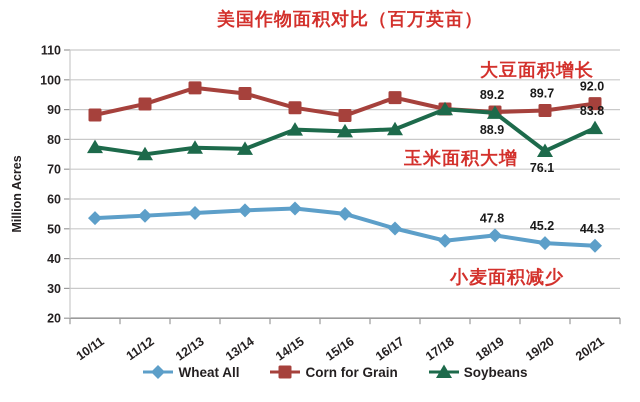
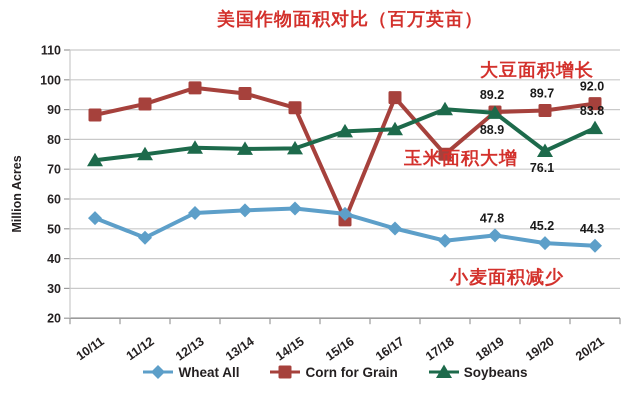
Soybeans/10/11: 77 -> 73
Wheat All/11/12: 54 -> 47
Soybeans/14/15: 83 -> 77
Corn for Grain/15/16: 88 -> 53
Corn for Grain/17/18: 90 -> 75
